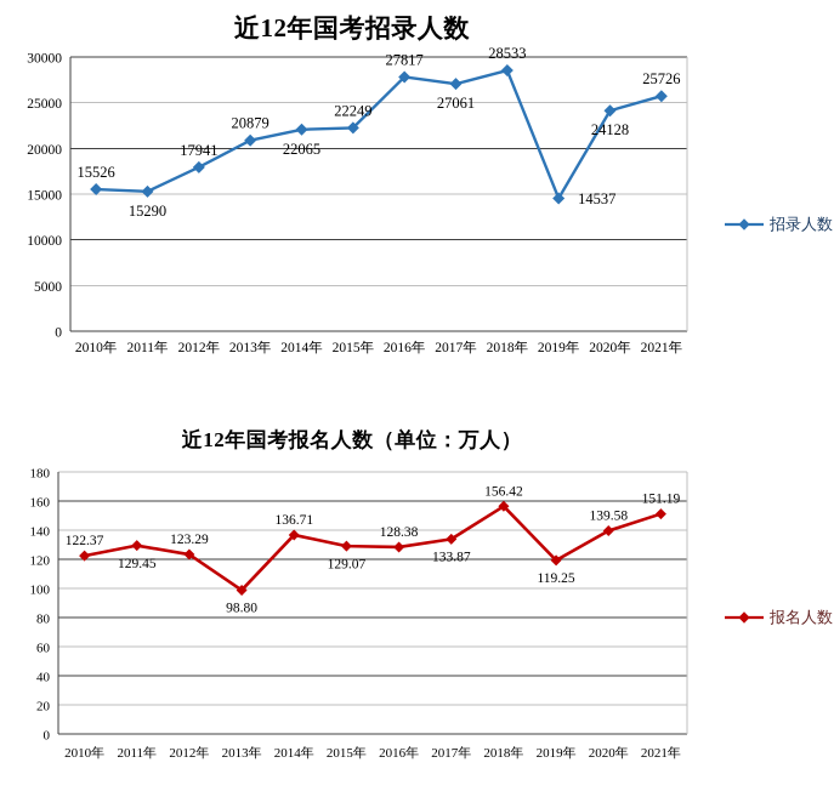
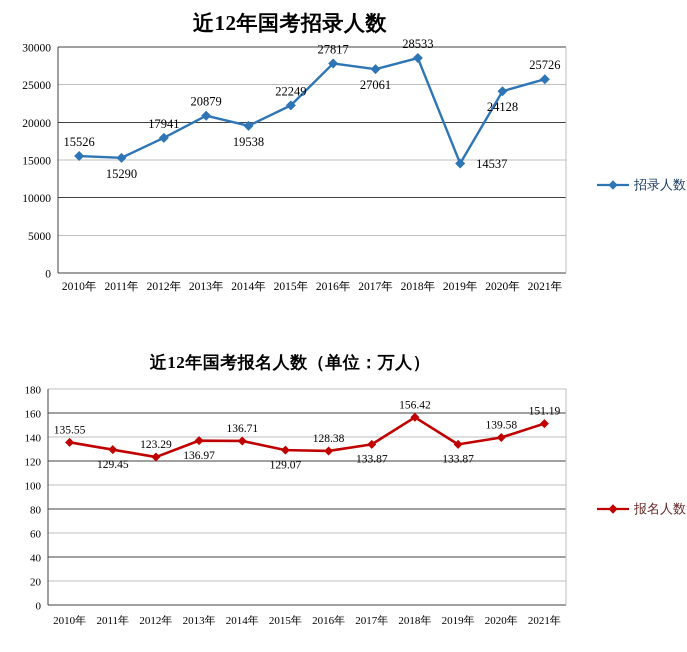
近12年国考招录人数/2014年: 22065 -> 19538
近12年国考报名人数（单位：万人）/2010年: 122.37 -> 135.55
近12年国考报名人数（单位：万人）/2013年: 98.80 -> 136.97
近12年国考报名人数（单位：万人）/2019年: 119.25 -> 133.87
